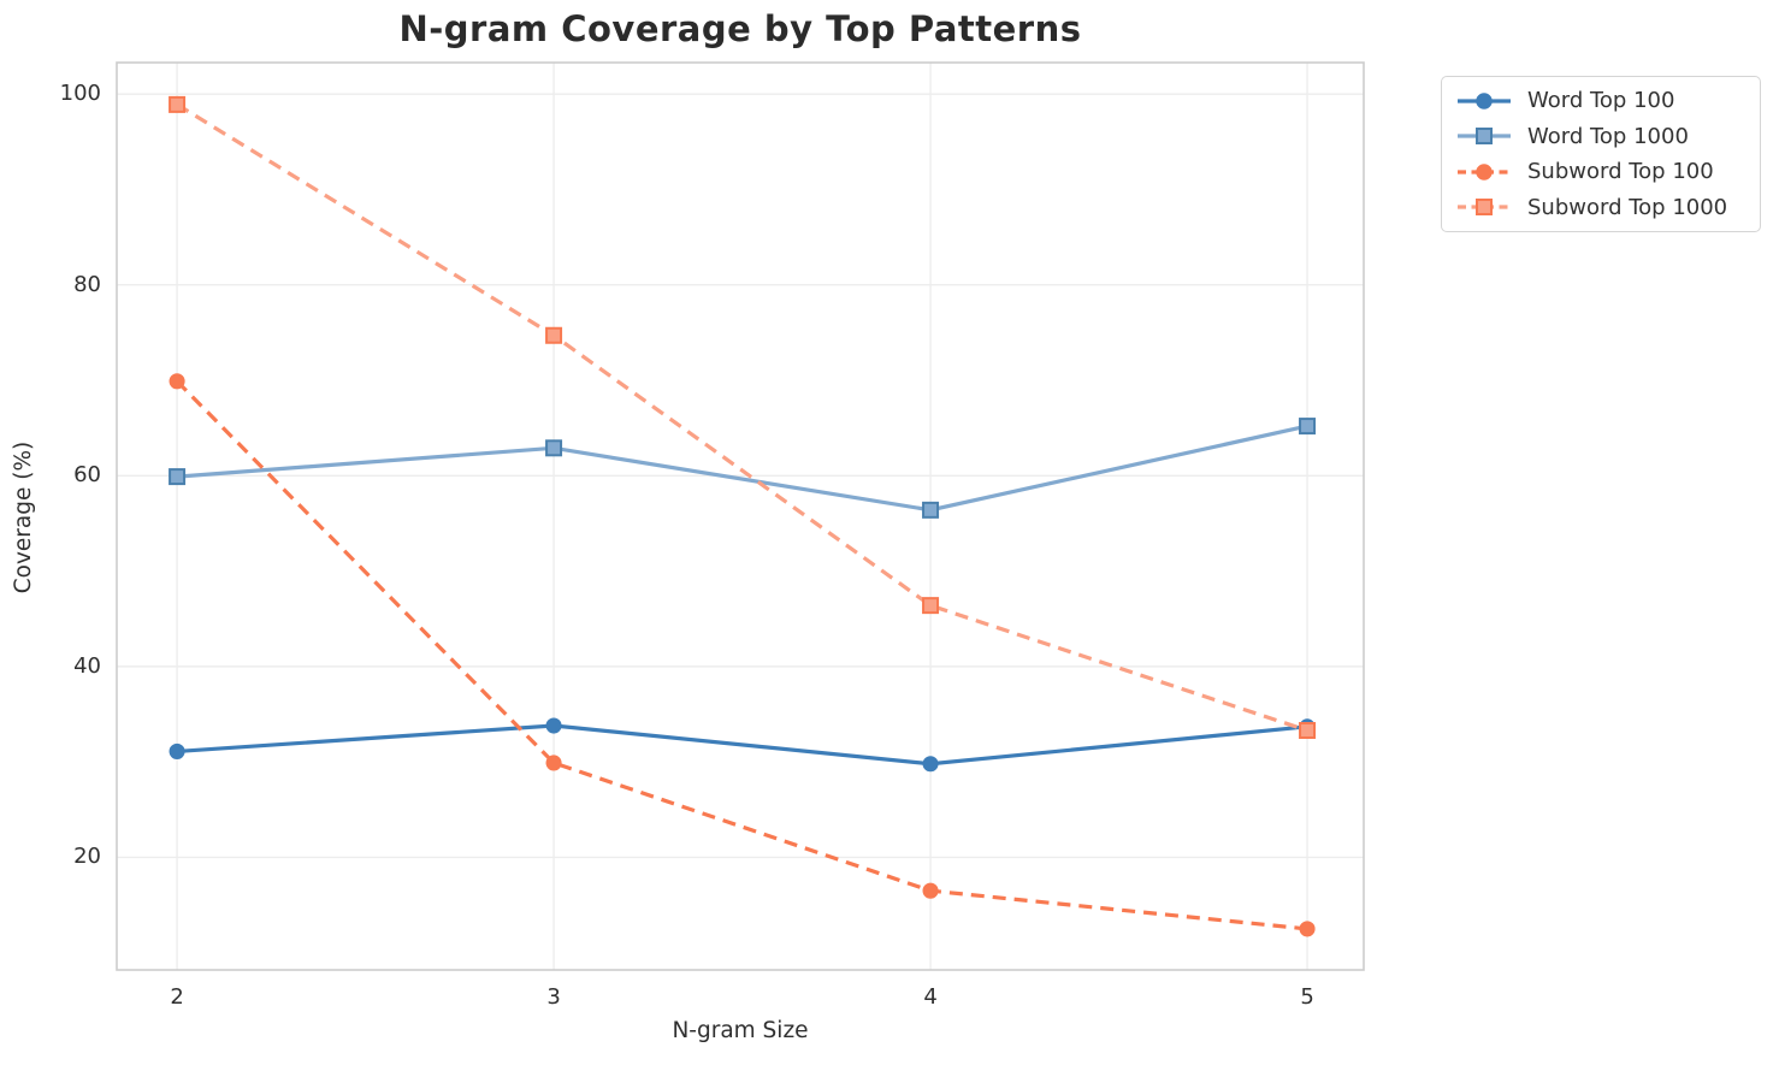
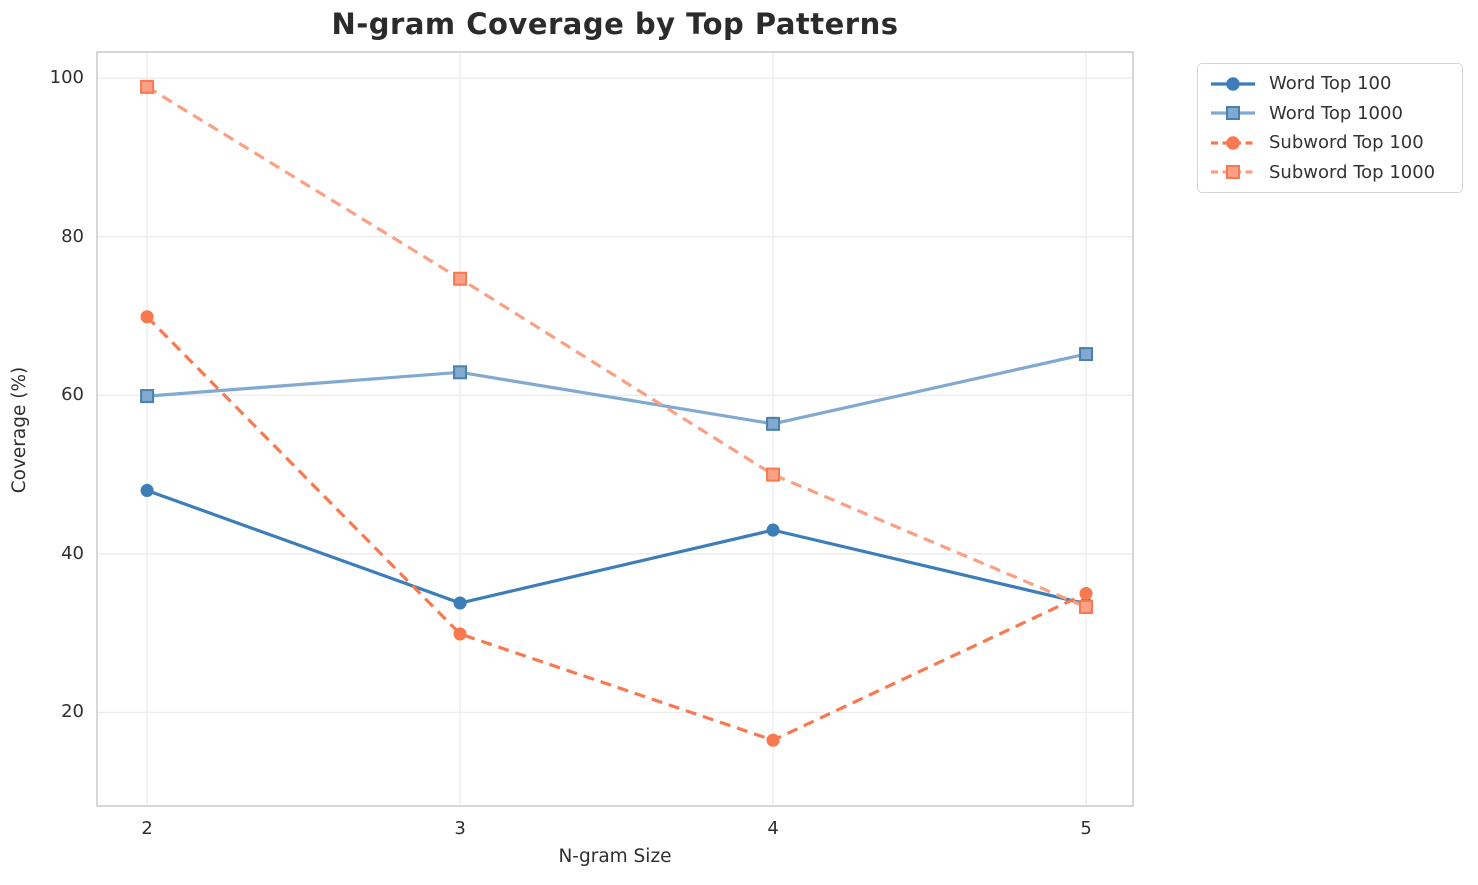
Word Top 100/2: 31 -> 48
Word Top 100/4: 30 -> 43
Subword Top 1000/4: 46 -> 50
Subword Top 100/5: 12 -> 35
